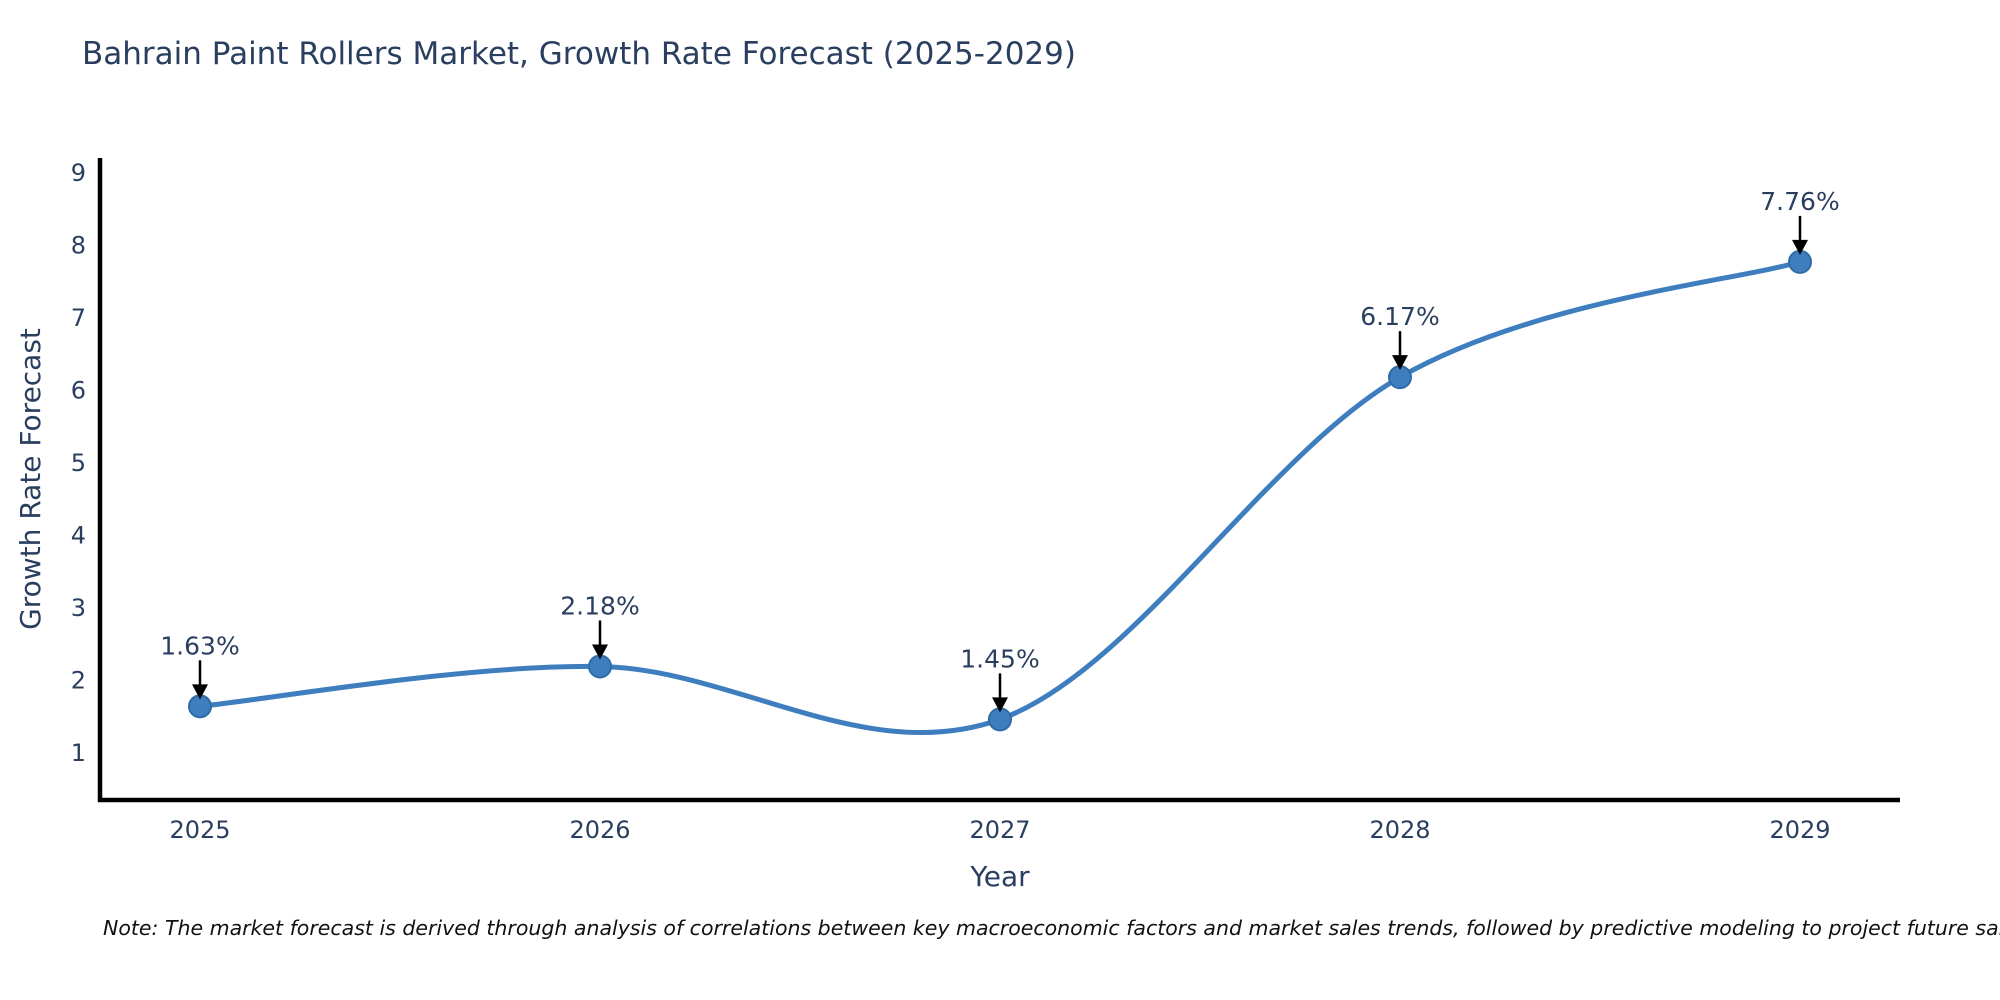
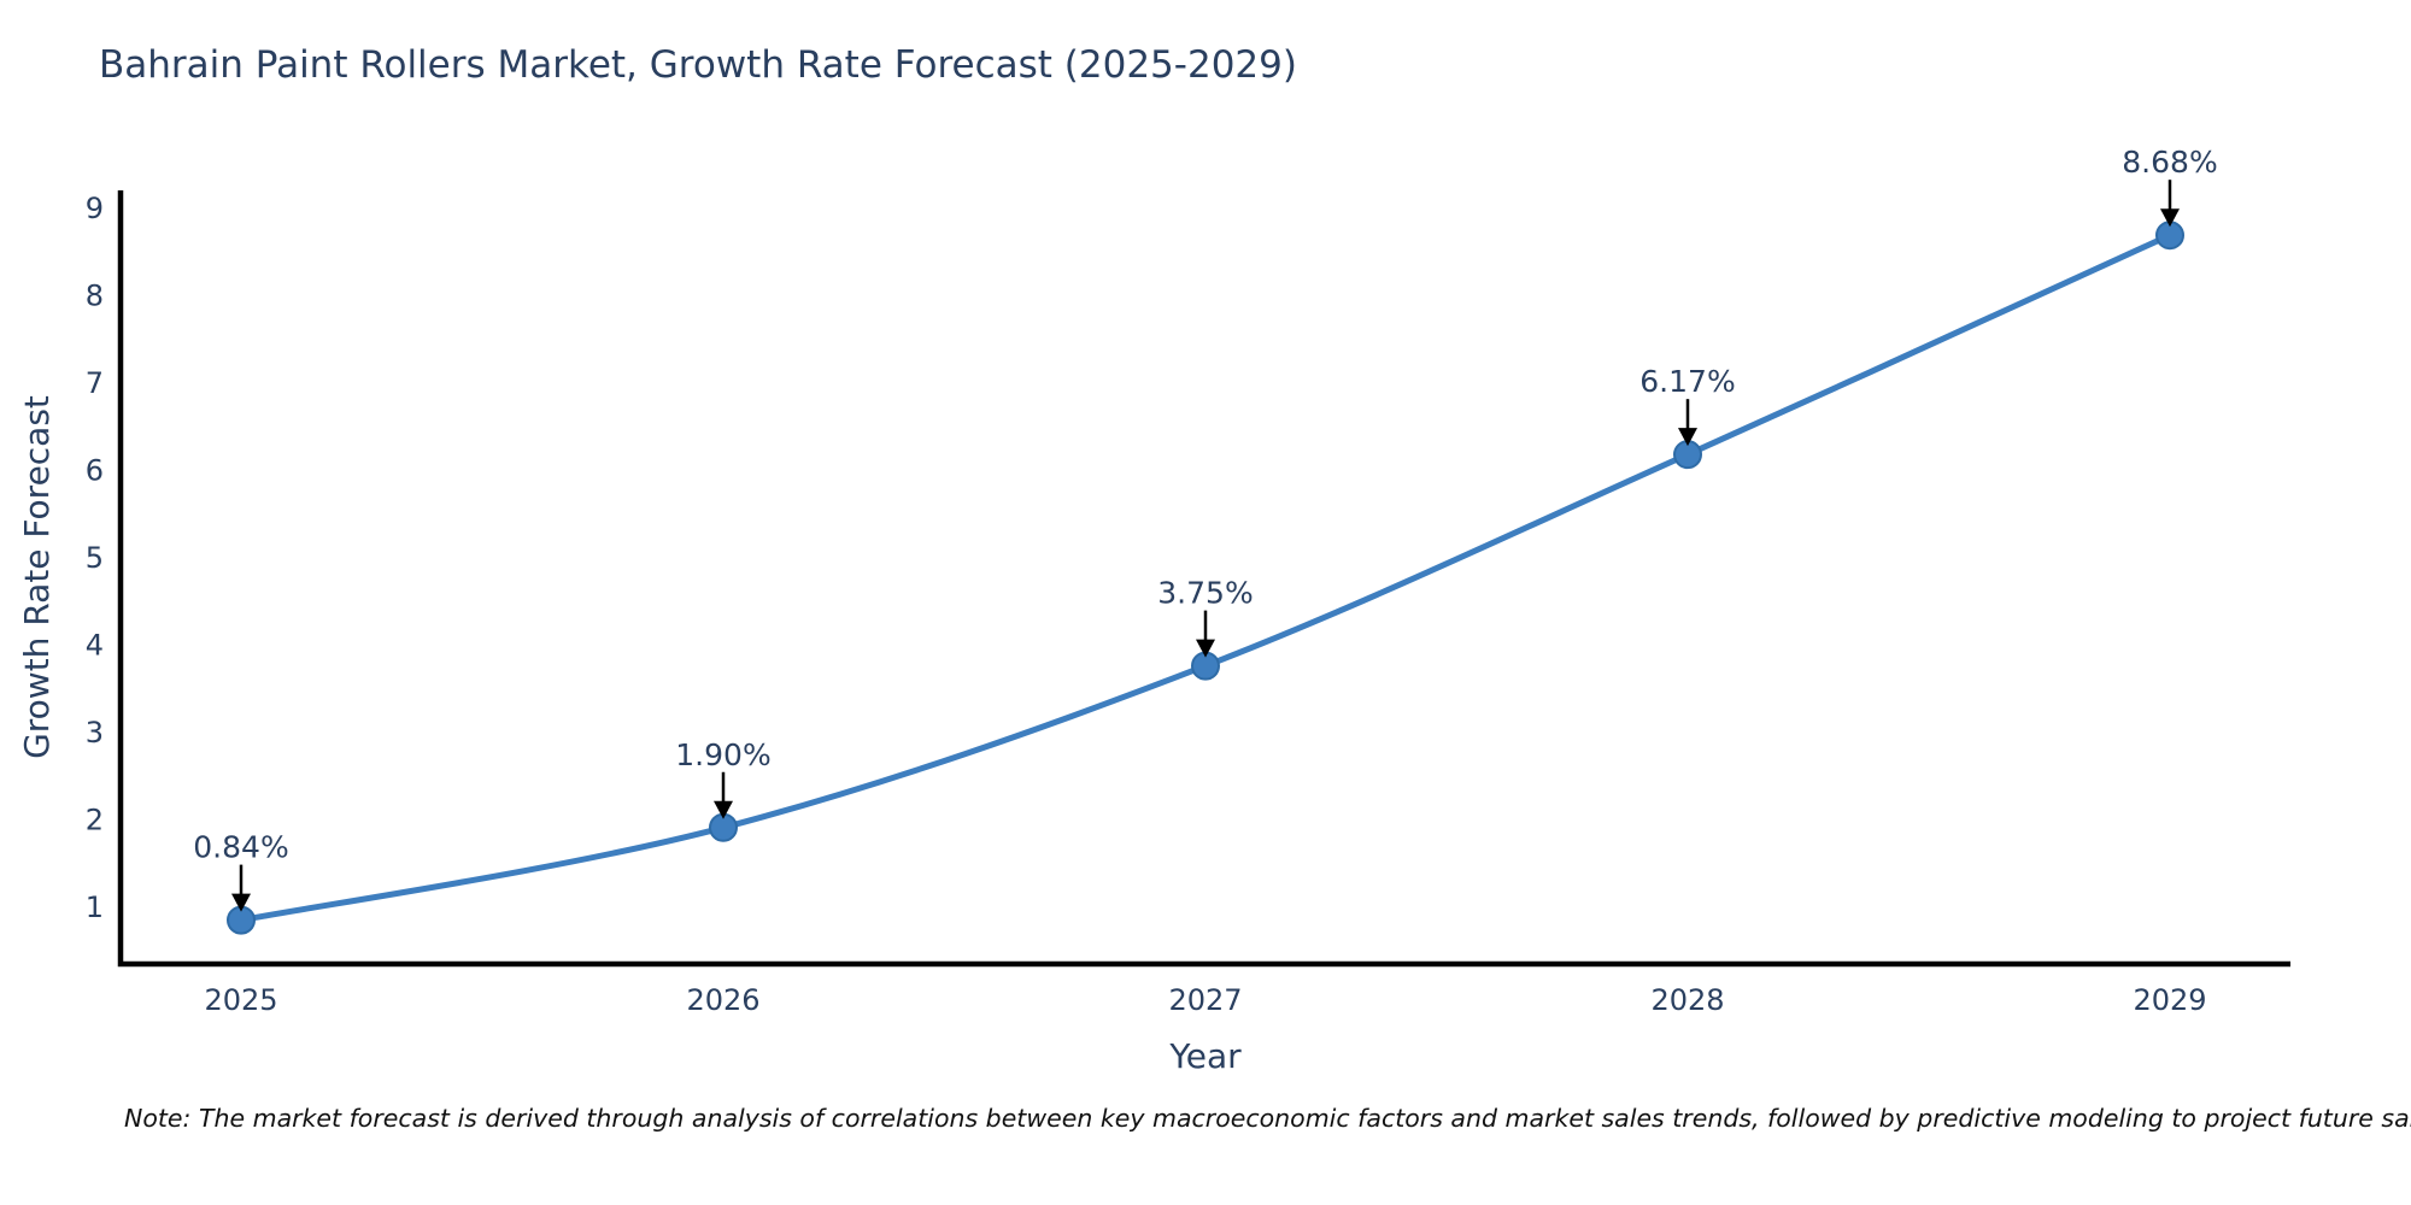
2025: 1.63% -> 0.84%
2026: 2.18% -> 1.90%
2027: 1.45% -> 3.75%
2029: 7.76% -> 8.68%
